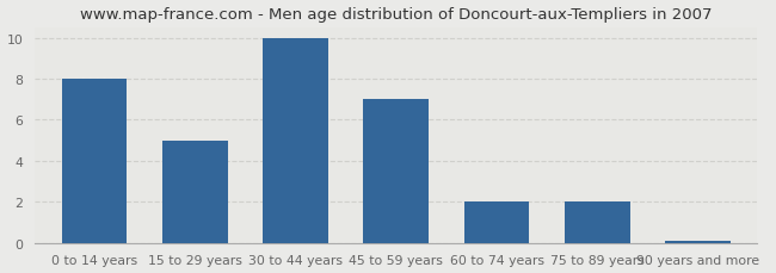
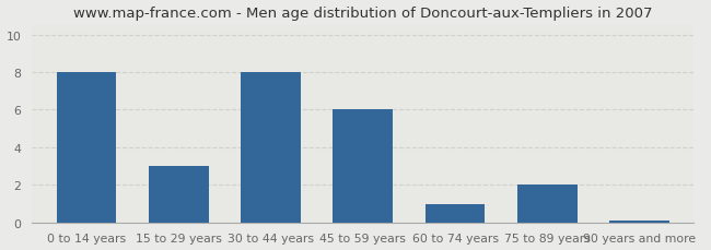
15 to 29 years: 5.0 -> 3.0
30 to 44 years: 10.0 -> 8.0
45 to 59 years: 7.0 -> 6.0
60 to 74 years: 2.0 -> 1.0
